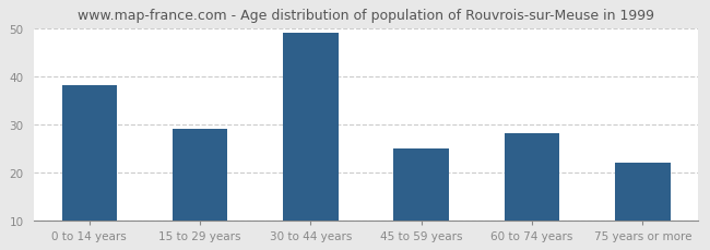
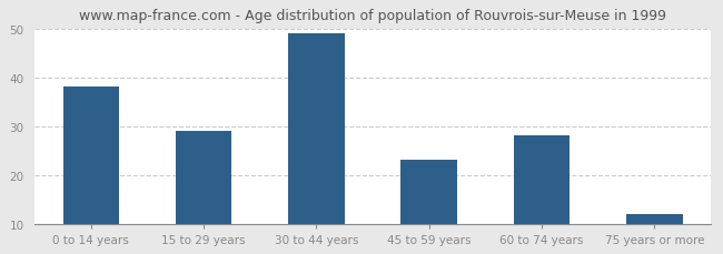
45 to 59 years: 25 -> 23
75 years or more: 22 -> 12
